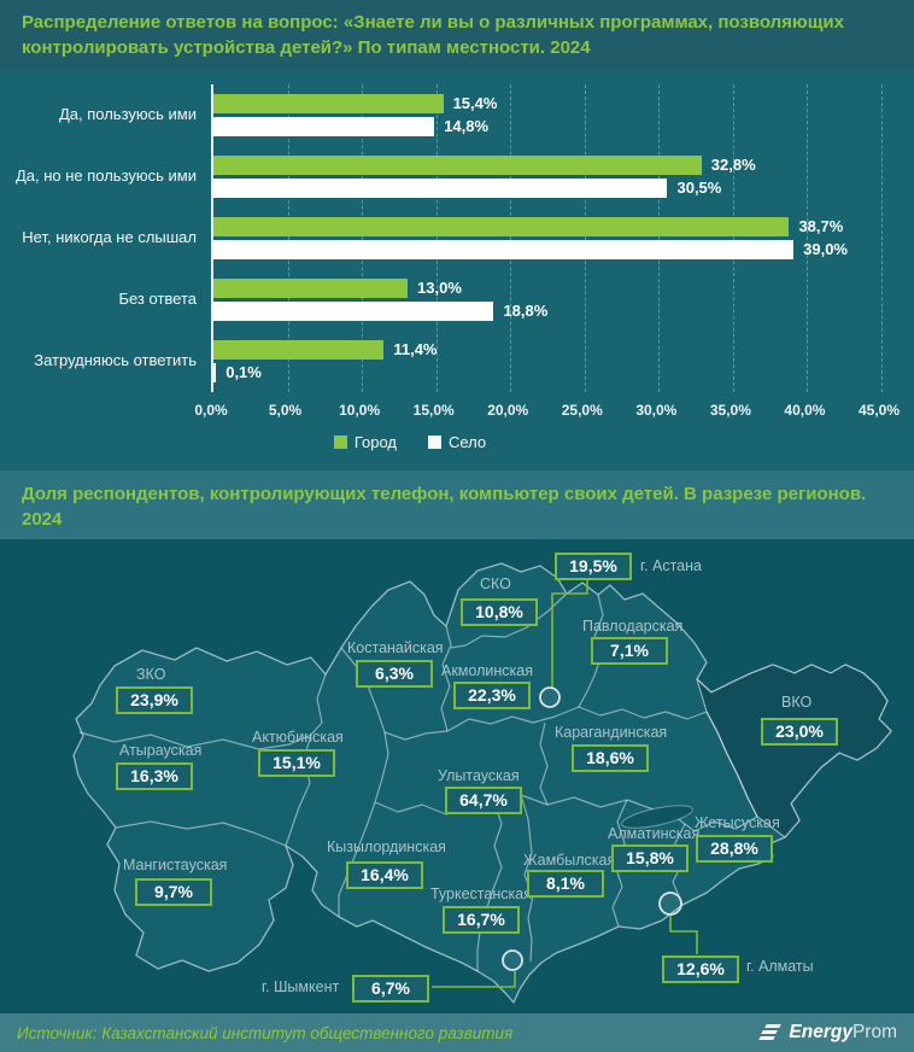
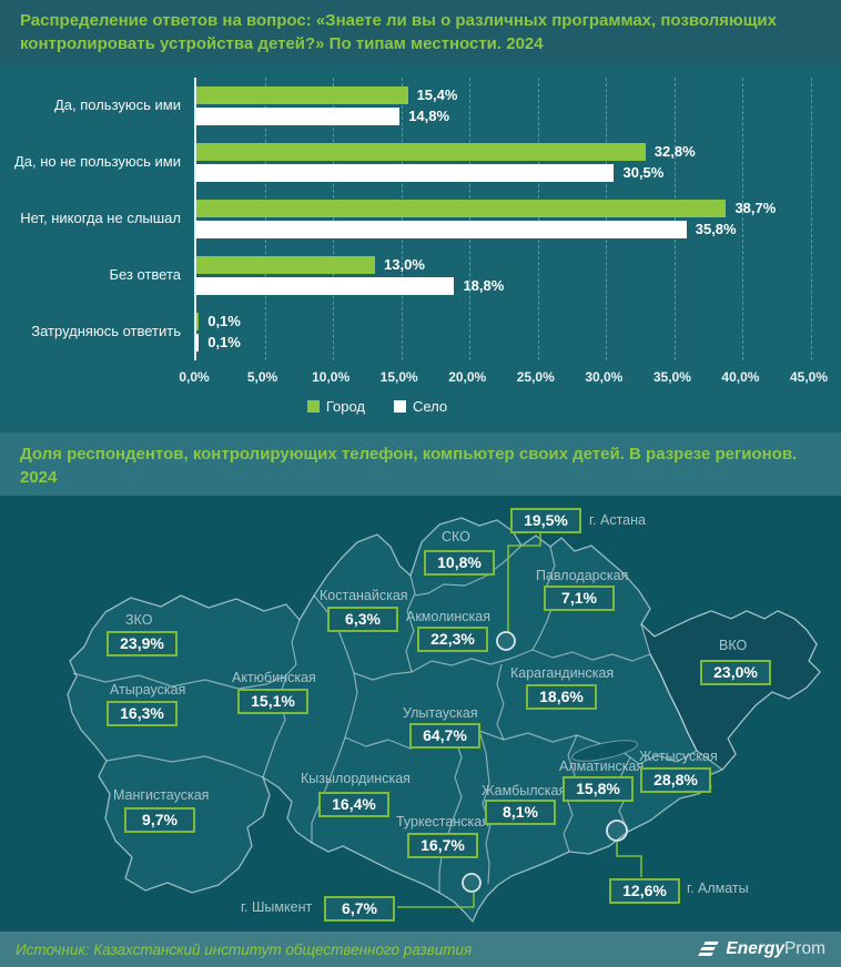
Село/Нет, никогда не слышал: 39,0% -> 35,8%
Город/Затрудняюсь ответить: 11,4% -> 0,1%
